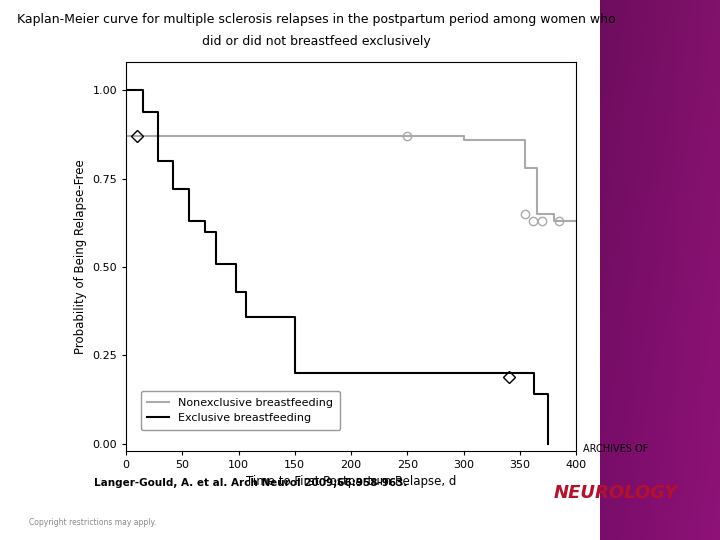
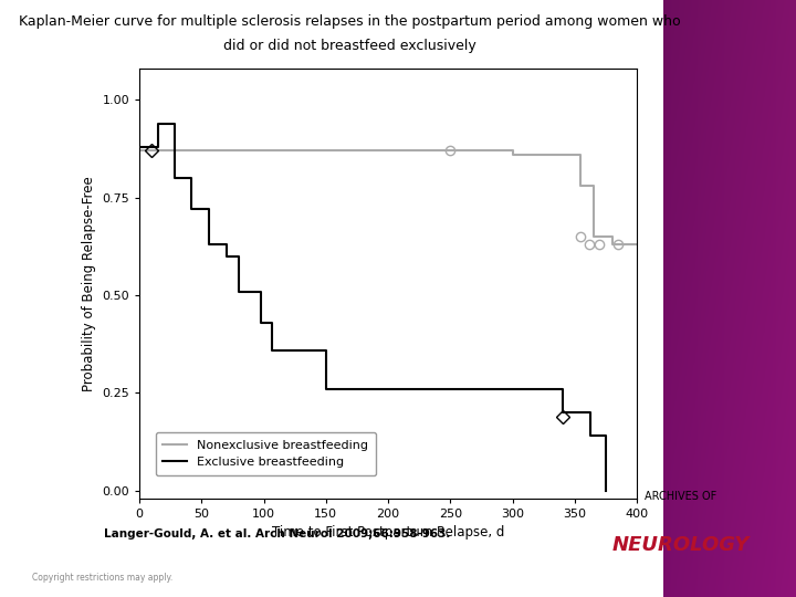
Exclusive breastfeeding/0: 1.00 -> 0.88
Exclusive breastfeeding/150: 0.20 -> 0.26
